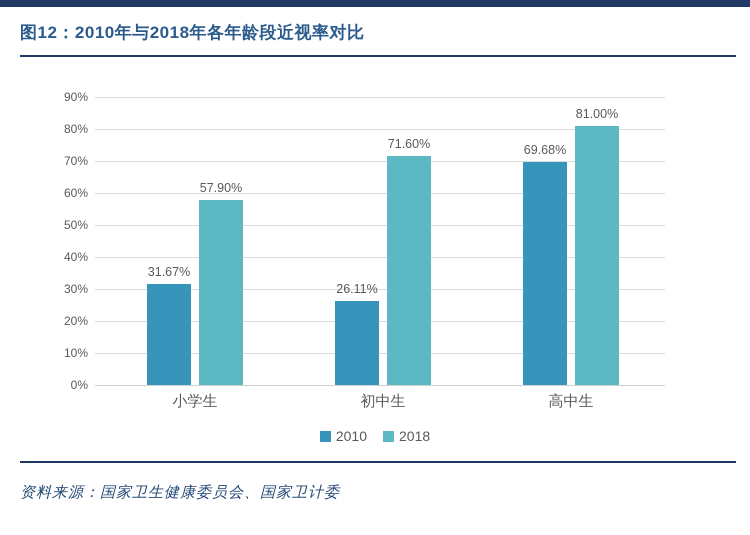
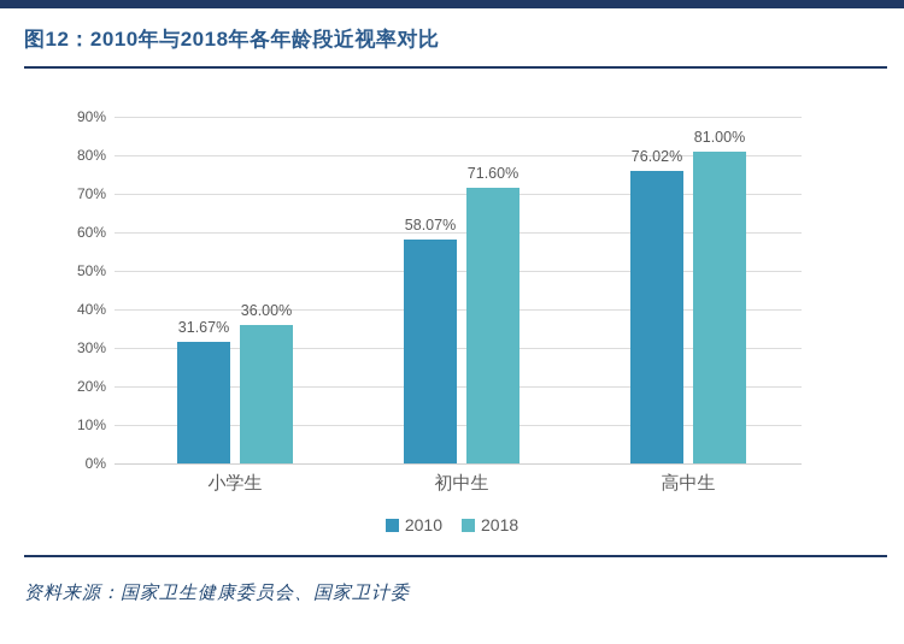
2018/小学生: 57.90% -> 36.00%
2010/初中生: 26.11% -> 58.07%
2010/高中生: 69.68% -> 76.02%
